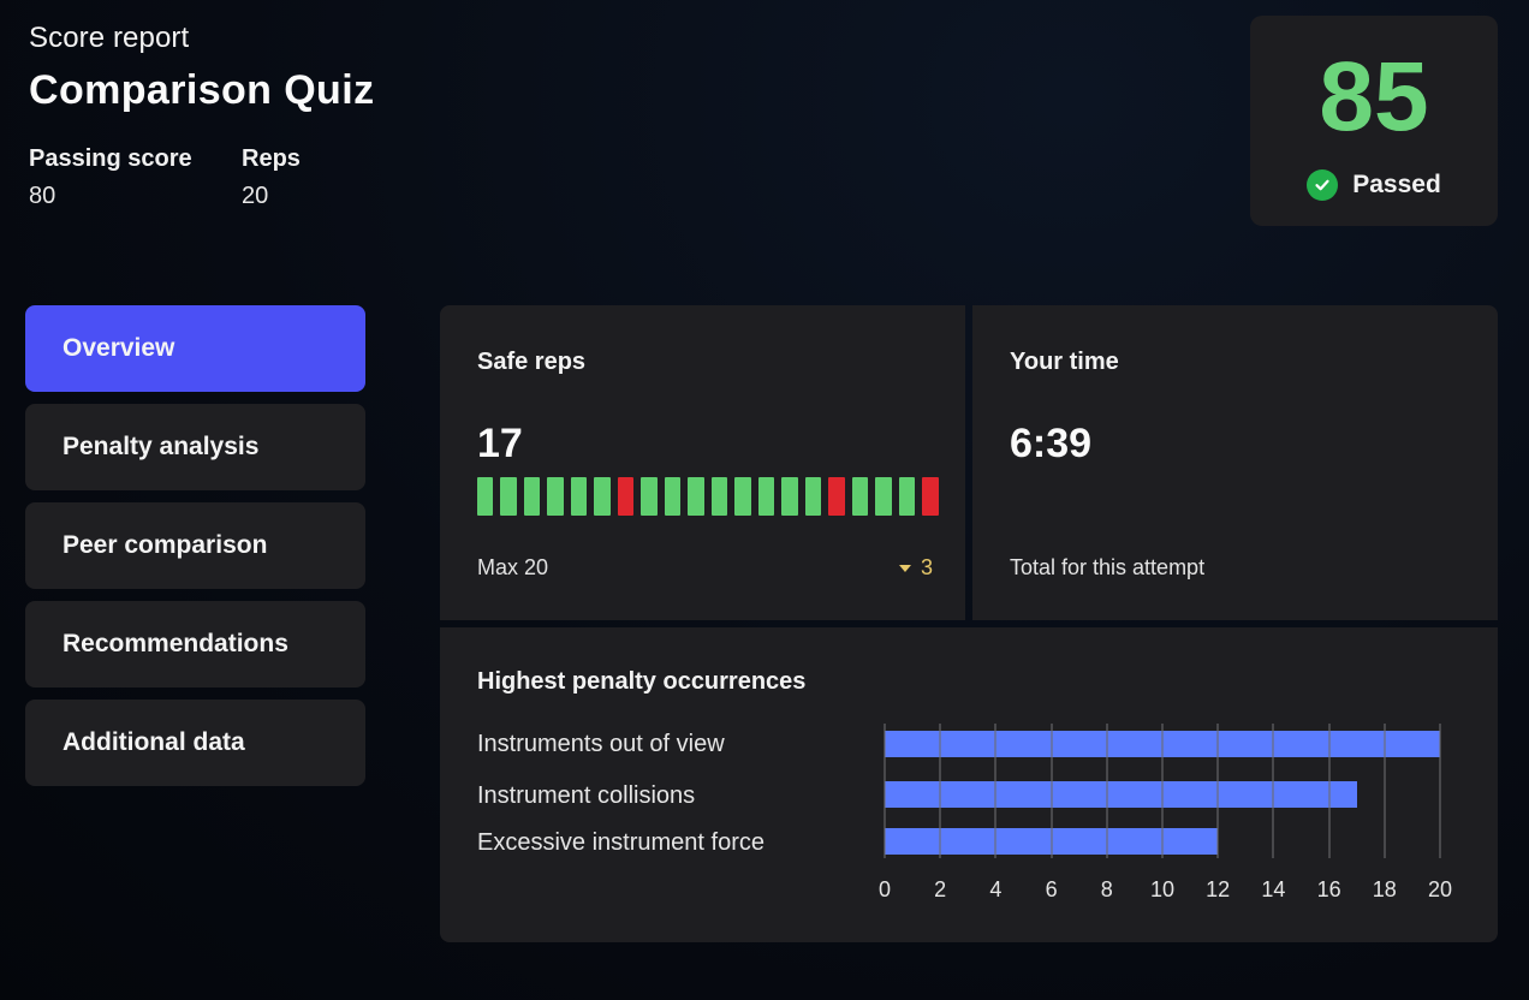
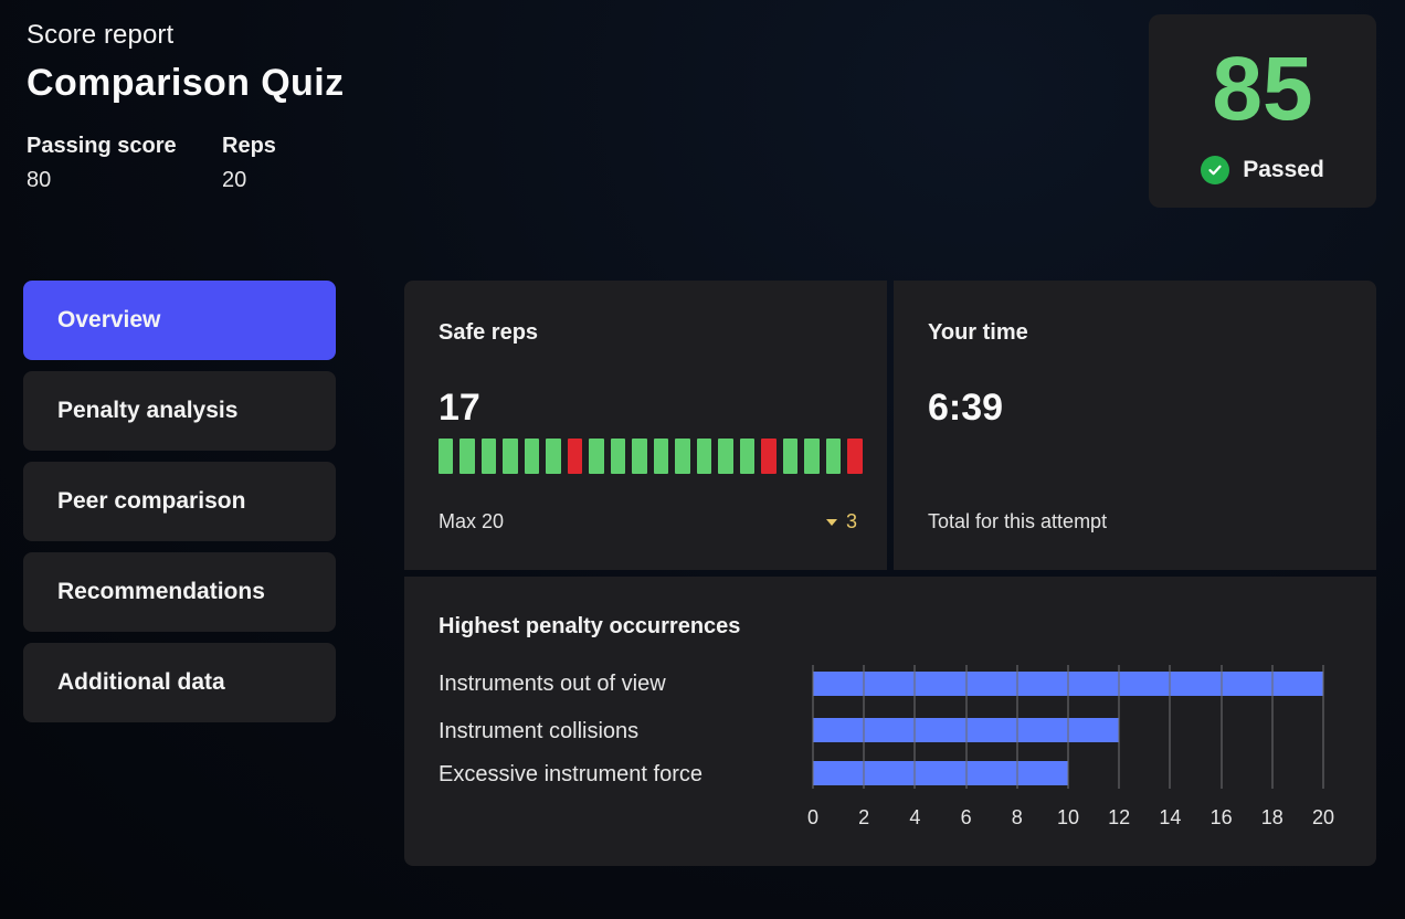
Instrument collisions: 17 -> 12
Excessive instrument force: 12 -> 10
